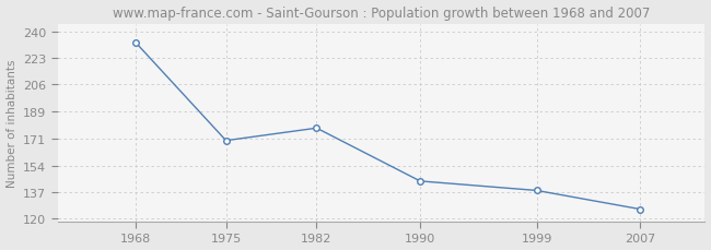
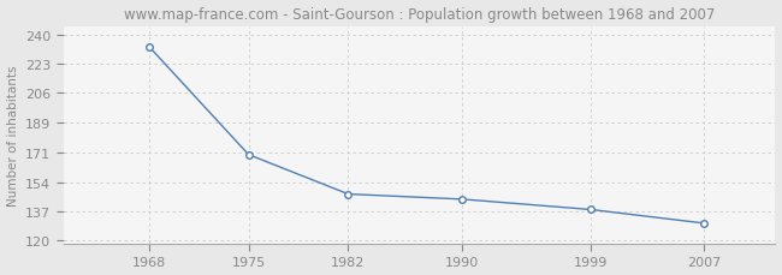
1982: 178 -> 147
2007: 126 -> 130
